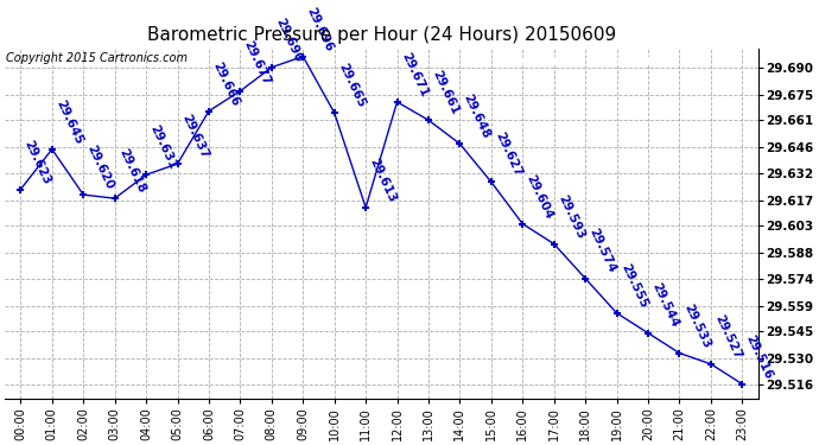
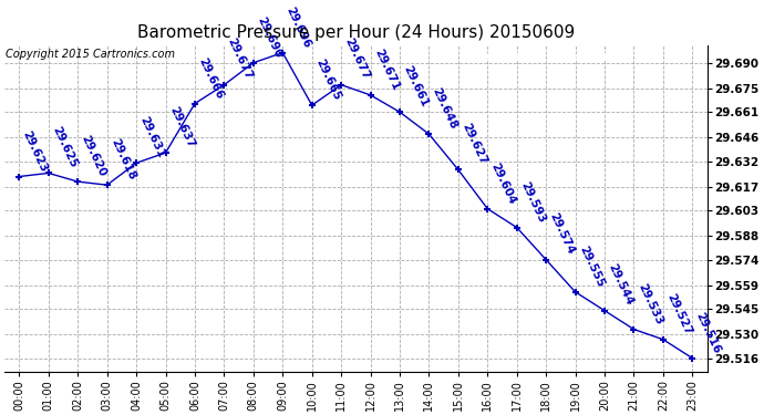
01:00: 29.645 -> 29.625
11:00: 29.613 -> 29.677
